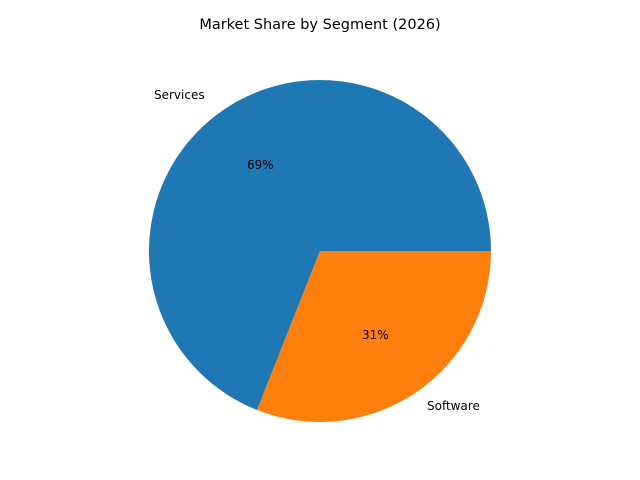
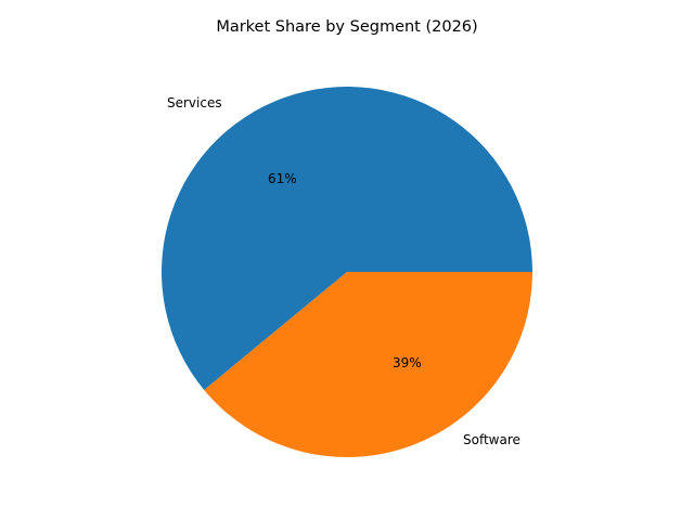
Services: 69% -> 61%
Software: 31% -> 39%
